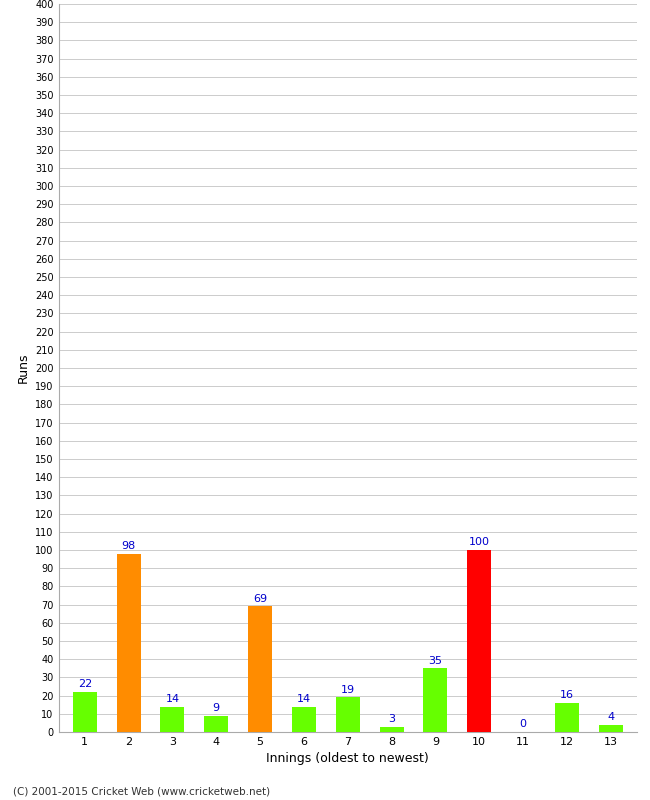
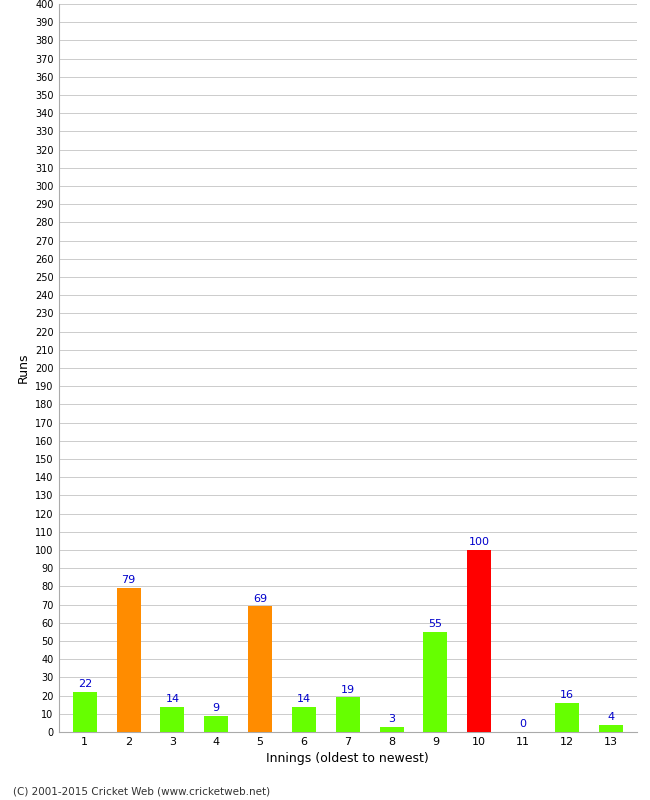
2: 98 -> 79
9: 35 -> 55
